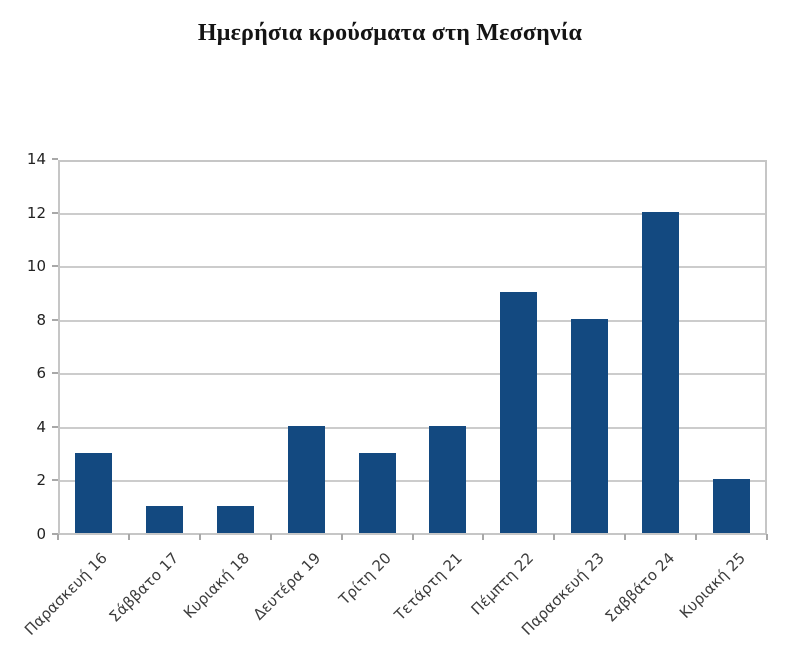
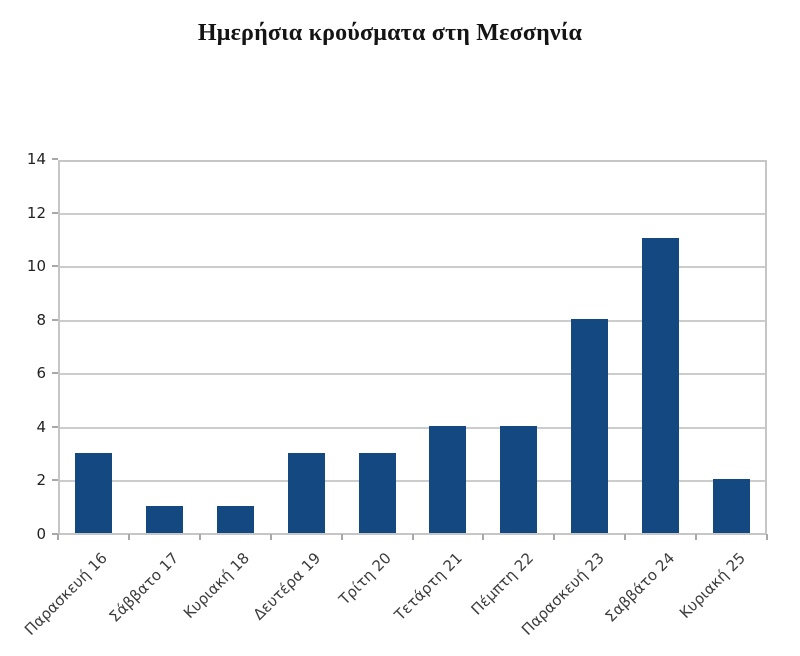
Δευτέρα 19: 4 -> 3
Πέμπτη 22: 9 -> 4
Σαββάτο 24: 12 -> 11
